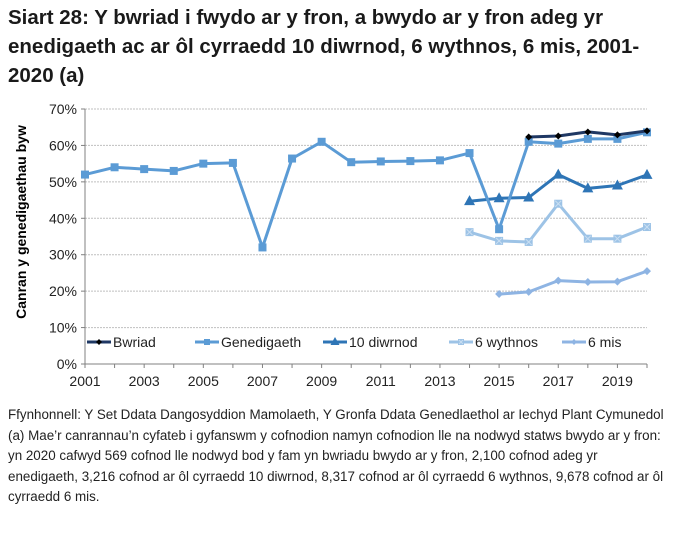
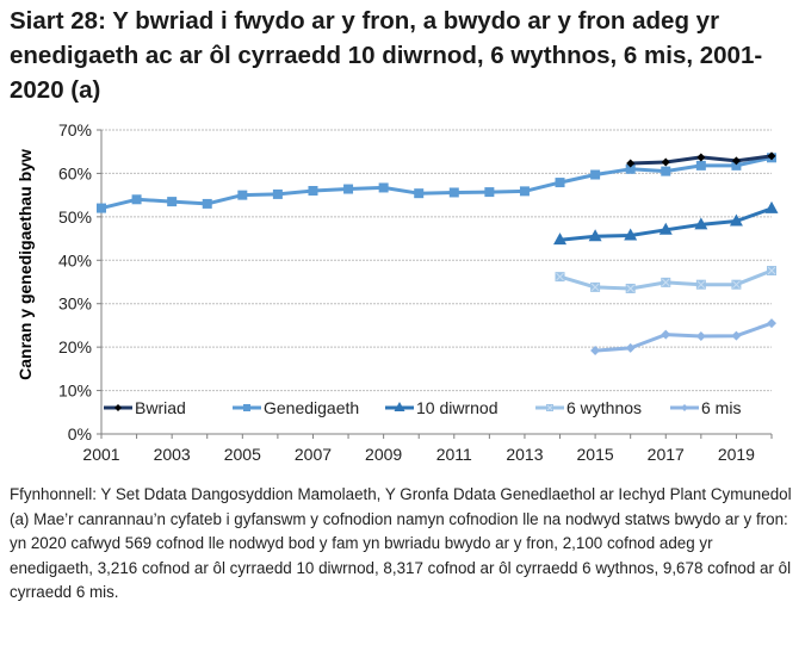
Genedigaeth/2007: 32% -> 56%
Genedigaeth/2009: 61% -> 57%
Genedigaeth/2015: 37% -> 60%
10 diwrnod/2017: 52% -> 47%
6 wythnos/2017: 44% -> 35%
